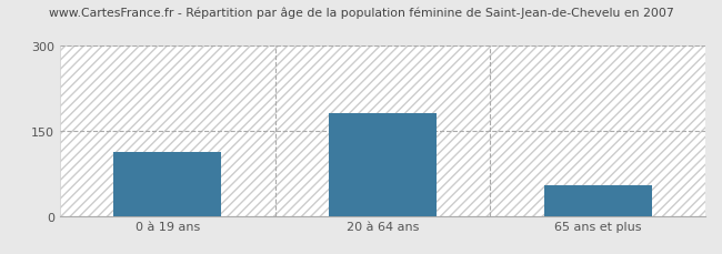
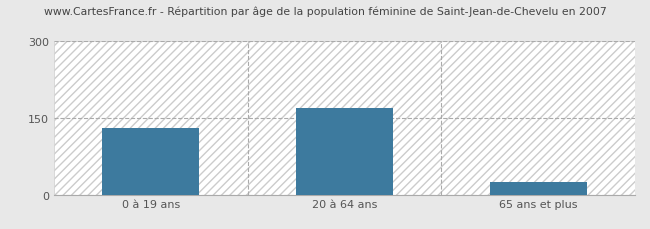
0 à 19 ans: 112 -> 130
20 à 64 ans: 180 -> 170
65 ans et plus: 54 -> 25
